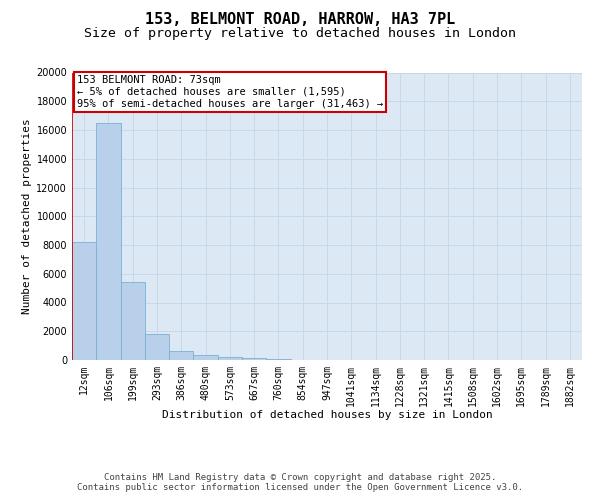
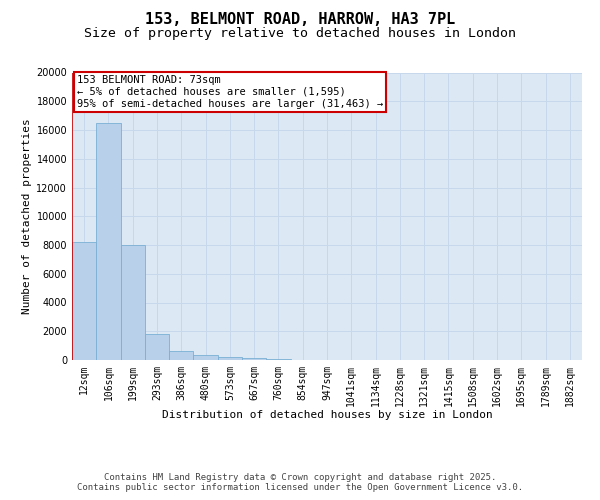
199sqm: 5400 -> 8000
